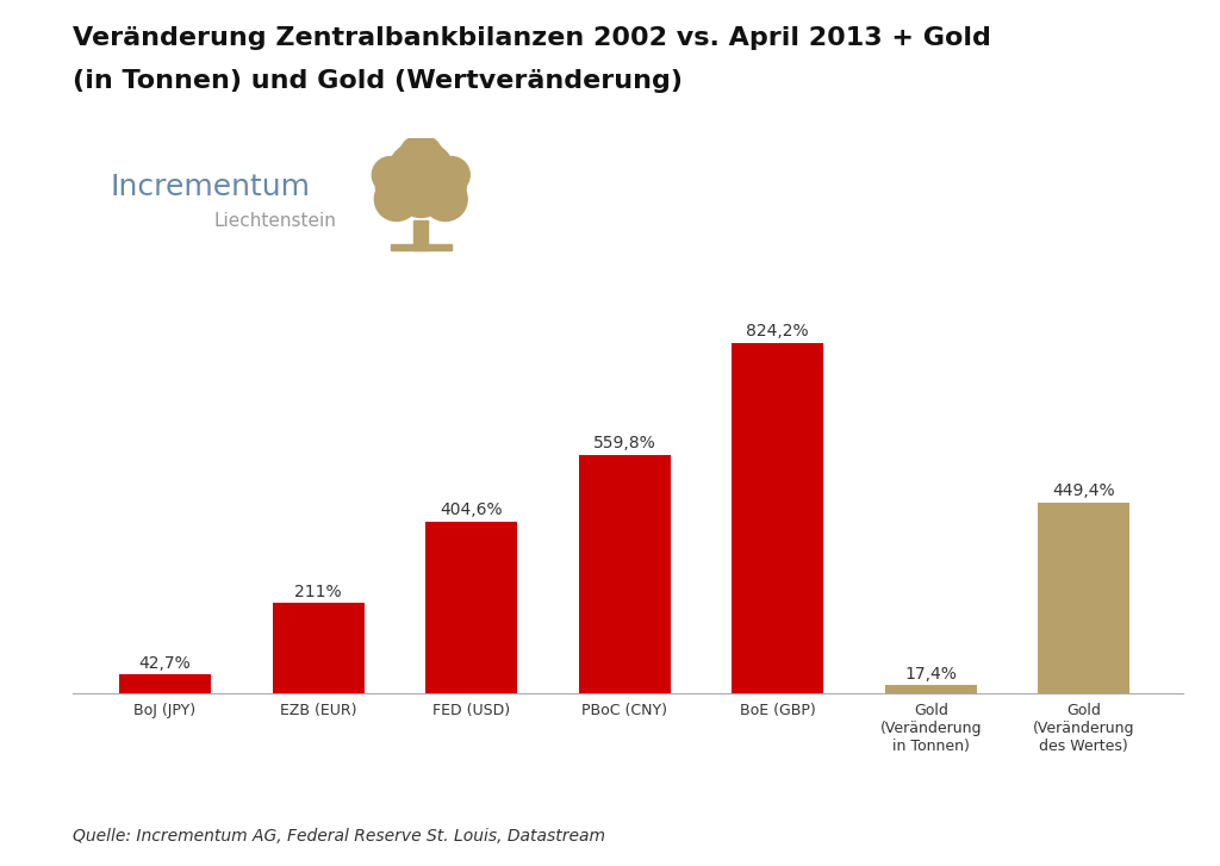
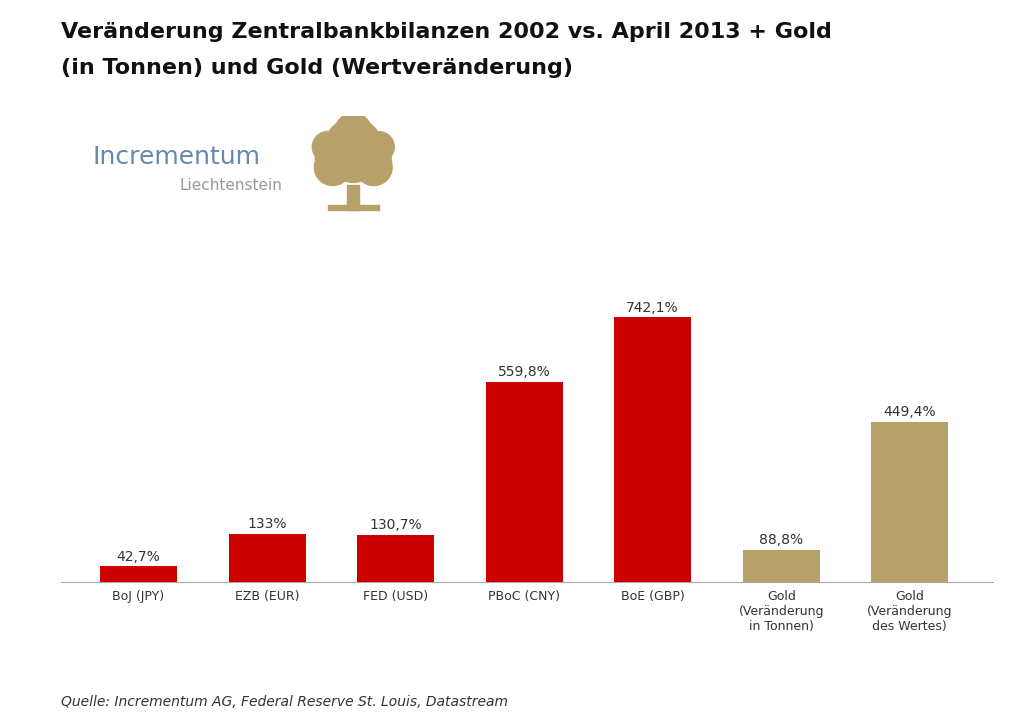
EZB (EUR): 211% -> 133%
FED (USD): 404,6% -> 130,7%
BoE (GBP): 824,2% -> 742,1%
Gold (Veränderung in Tonnen): 17,4% -> 88,8%
